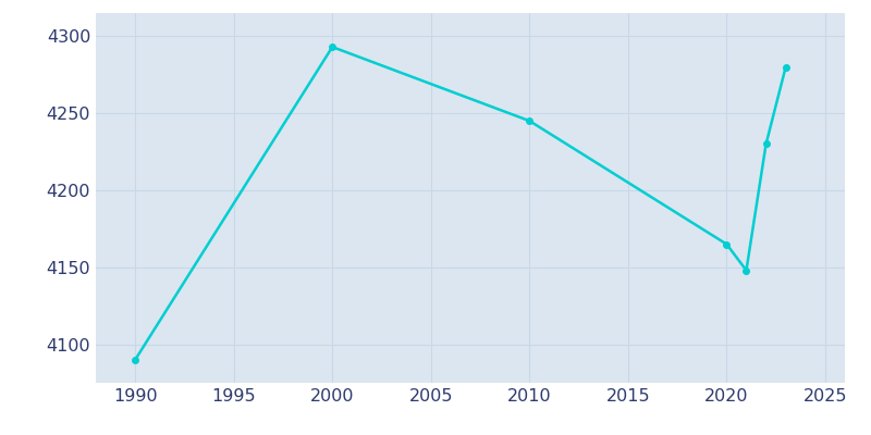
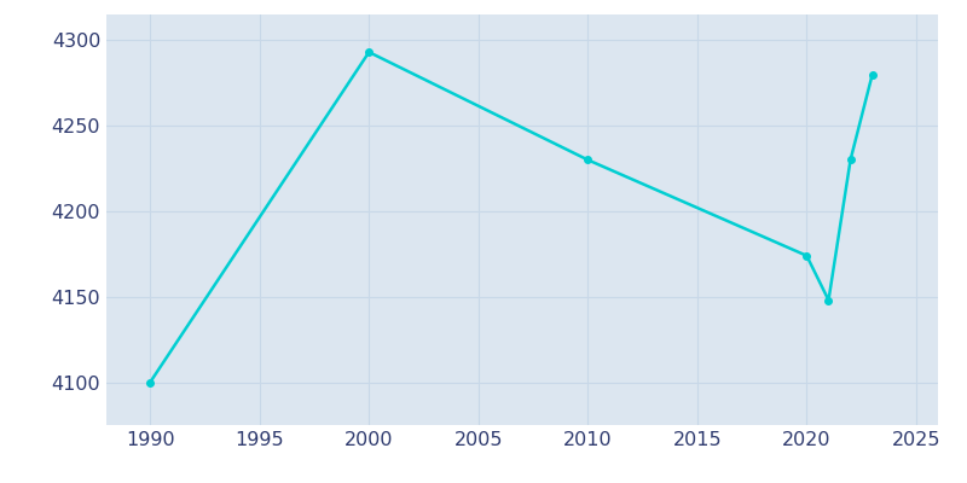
1990: 4090 -> 4100
2010: 4245 -> 4230
2020: 4165 -> 4174
